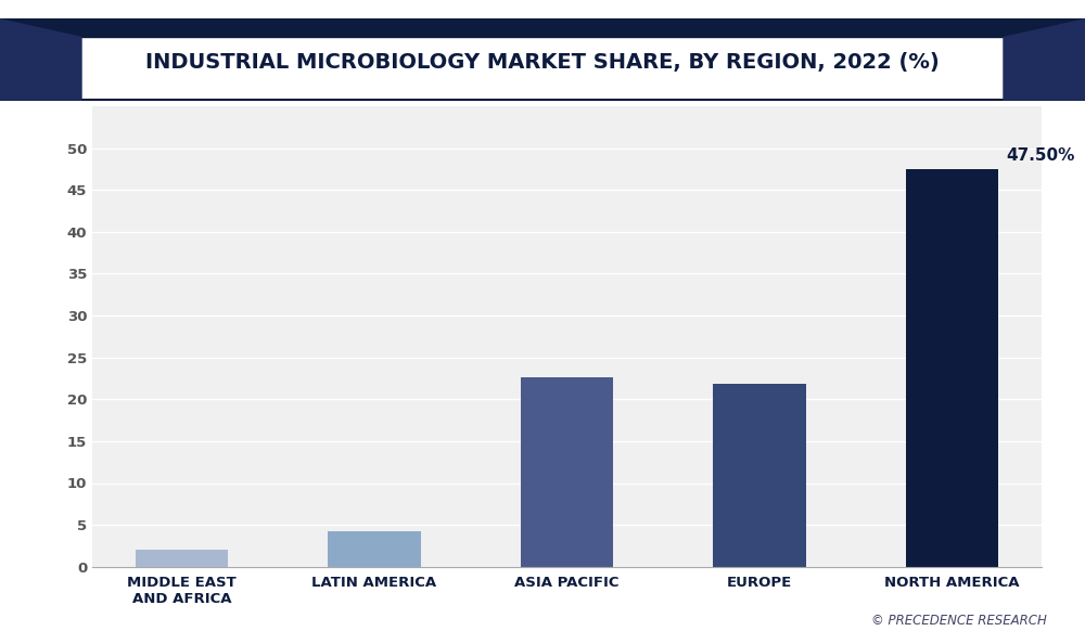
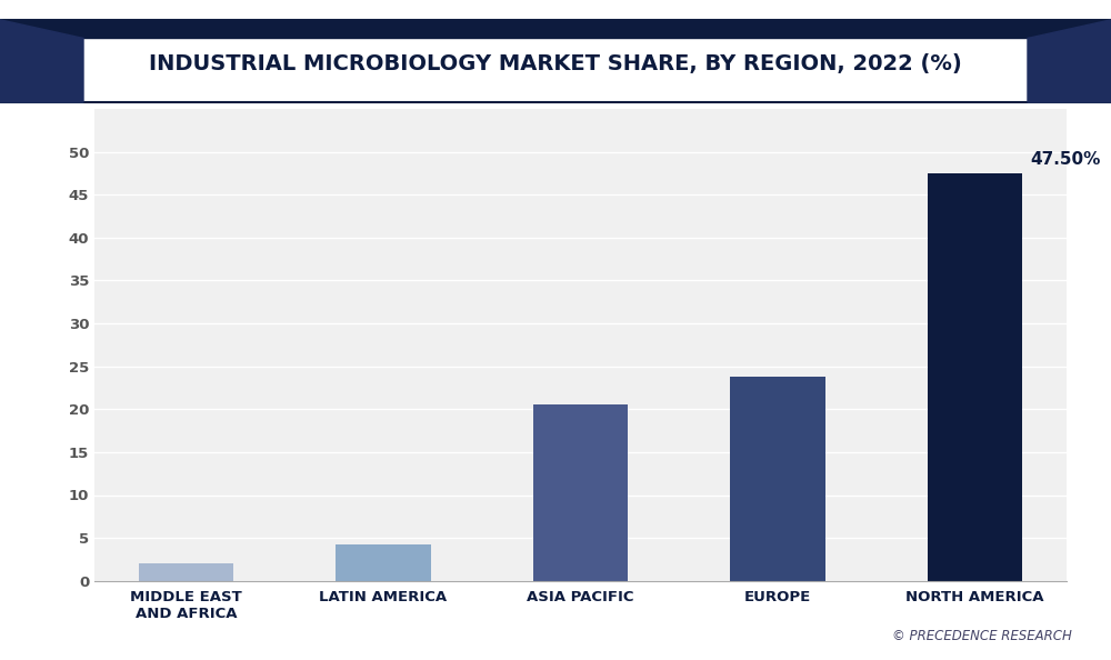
ASIA PACIFIC: 22.6 -> 20.6
EUROPE: 21.8 -> 23.8
